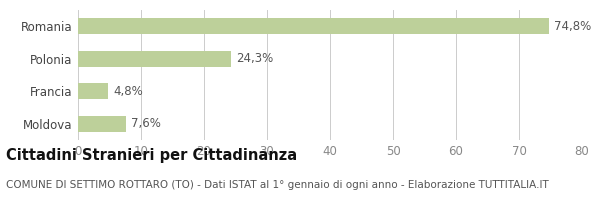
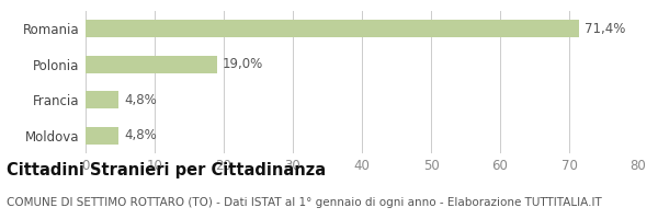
Romania: 74,8% -> 71,4%
Polonia: 24,3% -> 19,0%
Moldova: 7,6% -> 4,8%
